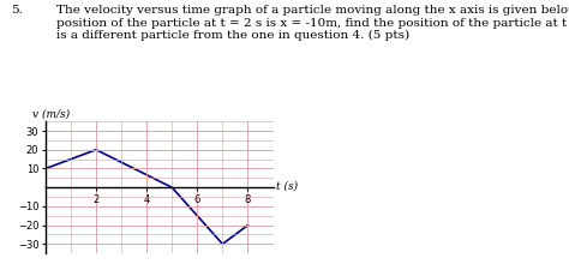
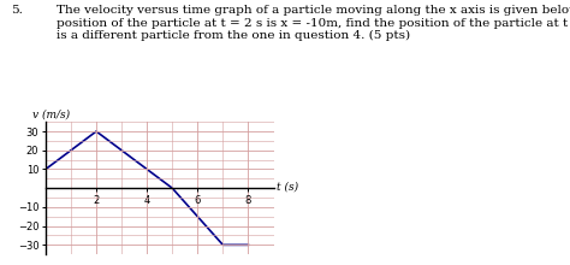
2: 20 -> 30
8: -20 -> -30
